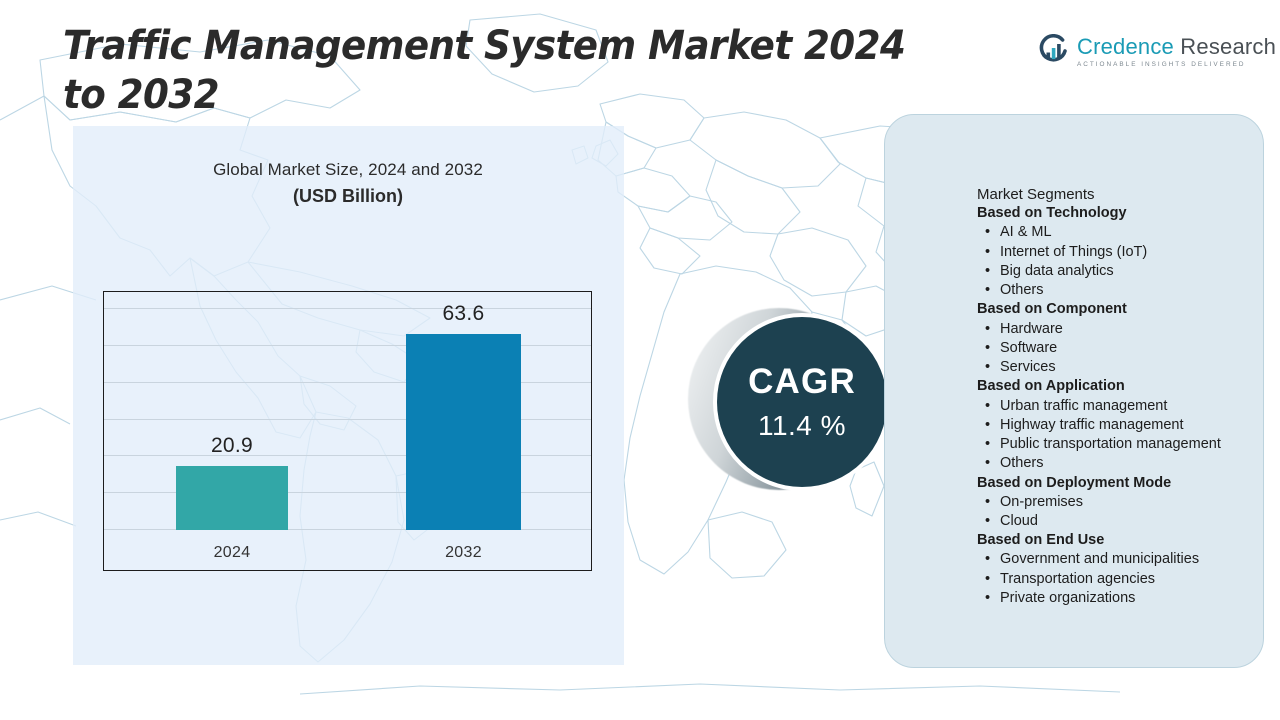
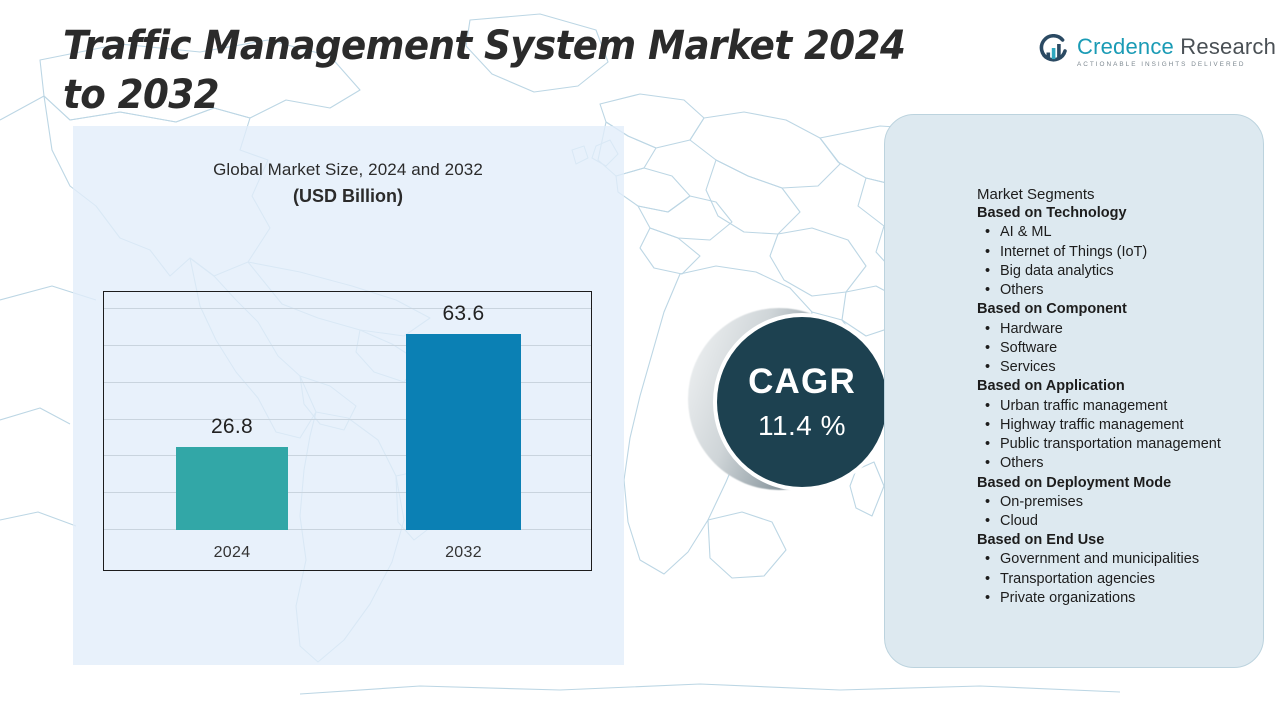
2024: 20.9 -> 26.8
